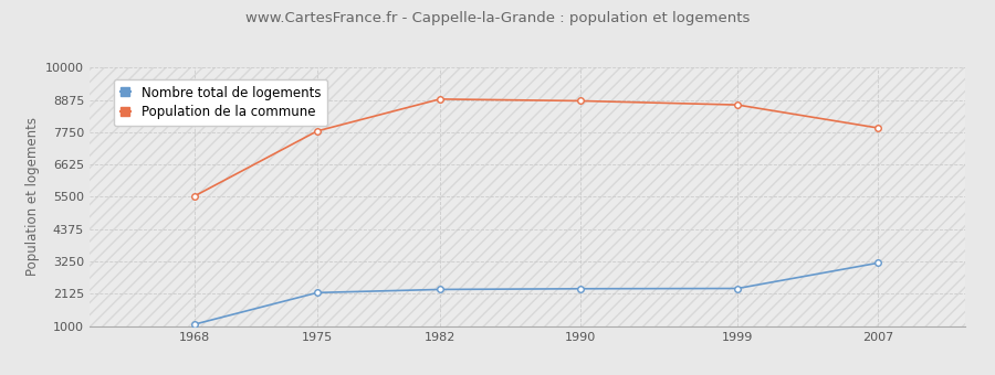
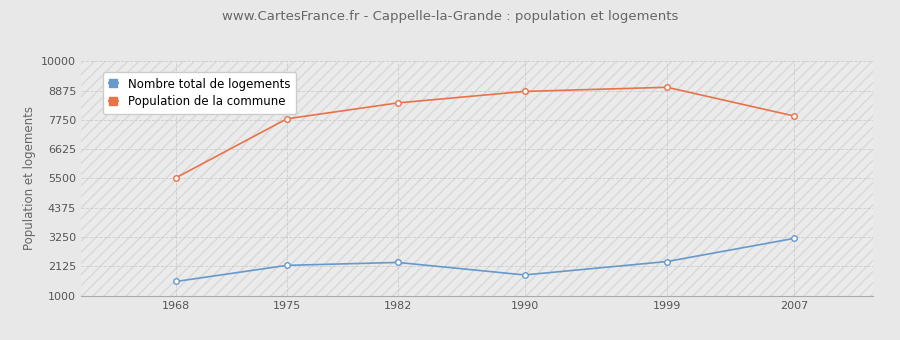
Nombre total de logements/1968: 1070 -> 1550
Population de la commune/1982: 8900 -> 8400
Nombre total de logements/1990: 2300 -> 1800
Population de la commune/1999: 8700 -> 9000
